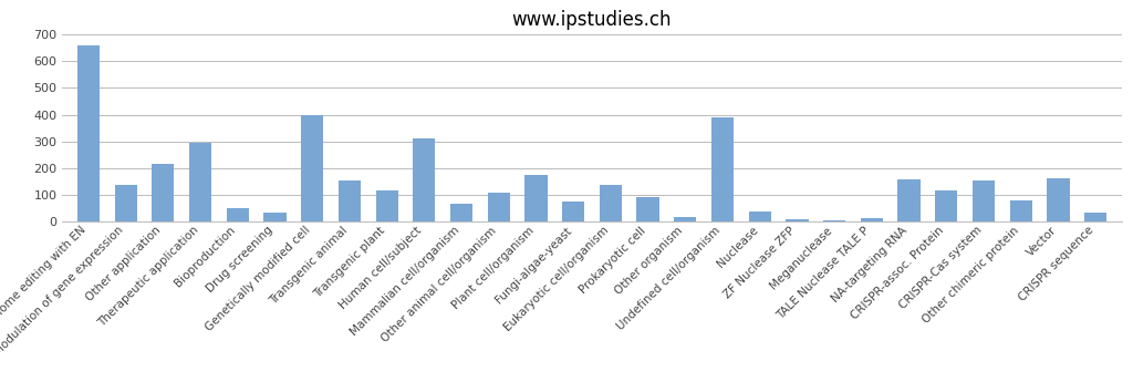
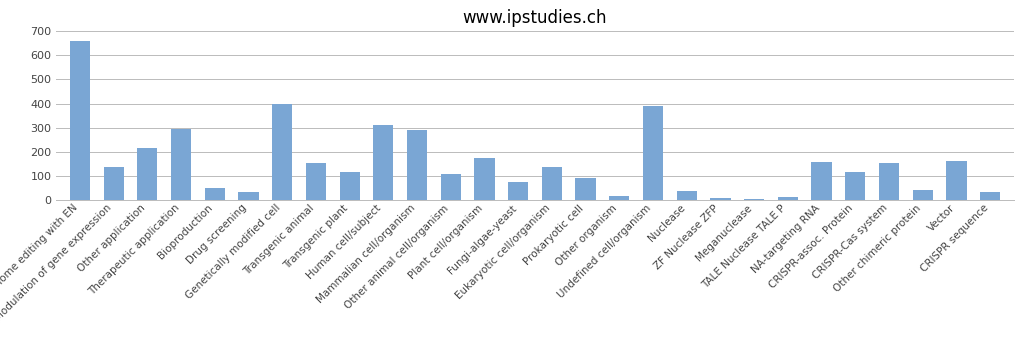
Mammalian cell/organism: 65 -> 292
Other chimeric protein: 80 -> 42
